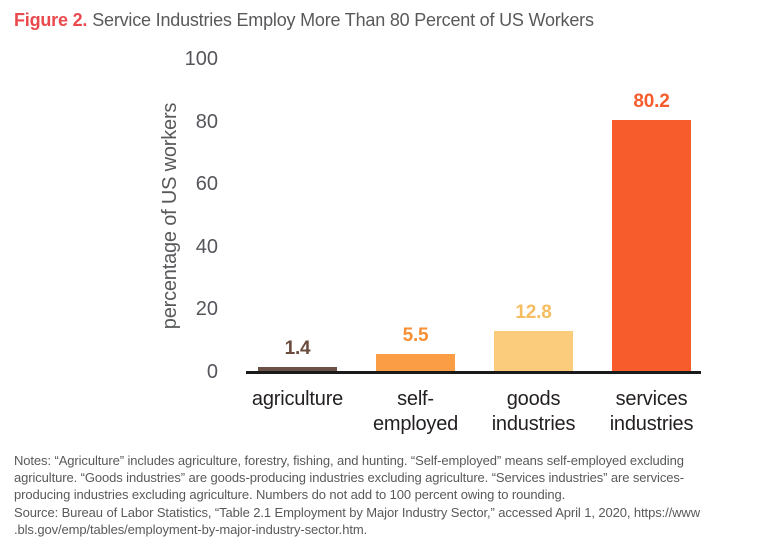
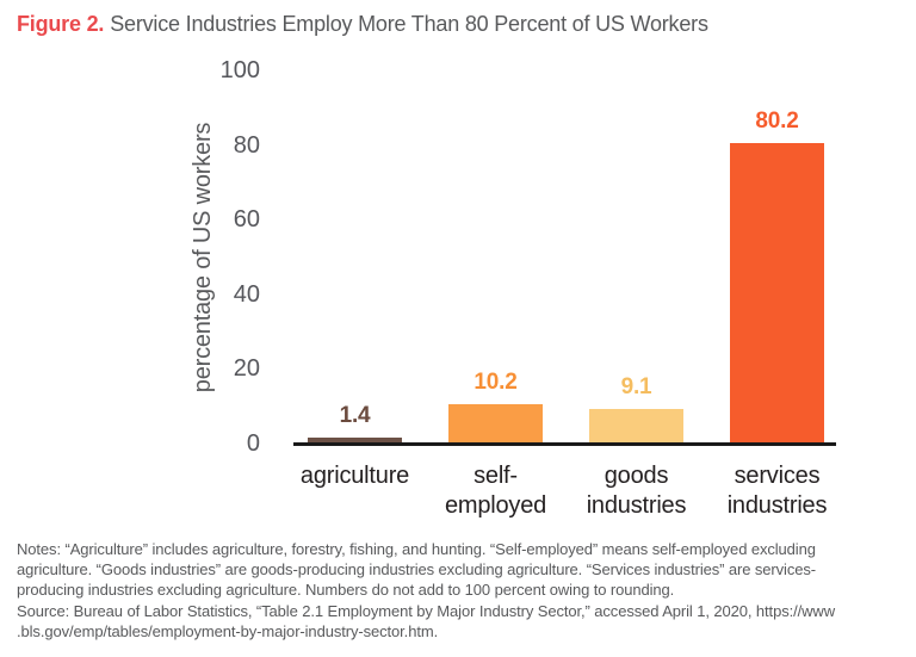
self-employed: 5.5 -> 10.2
goods industries: 12.8 -> 9.1
